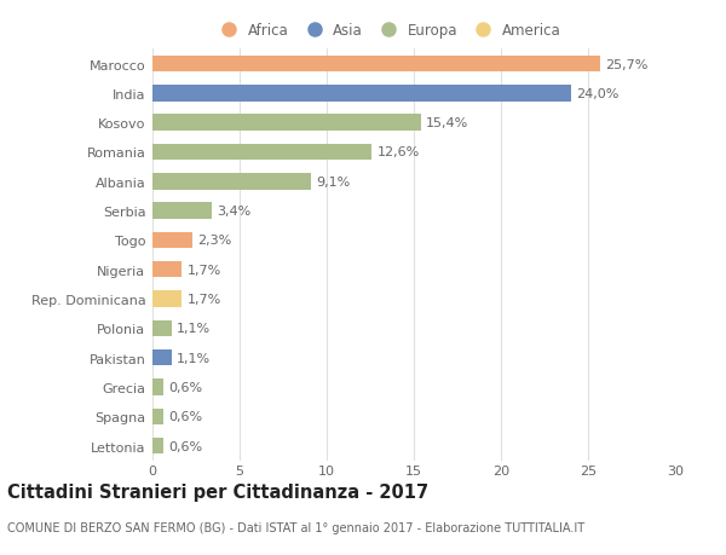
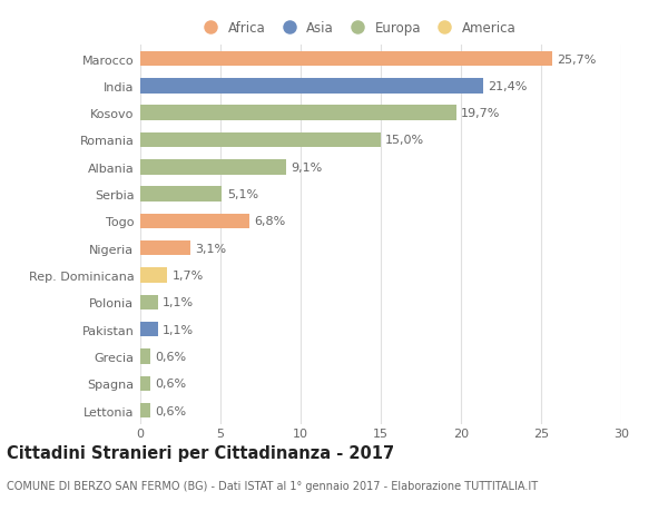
India: 24,0% -> 21,4%
Kosovo: 15,4% -> 19,7%
Romania: 12,6% -> 15,0%
Serbia: 3,4% -> 5,1%
Togo: 2,3% -> 6,8%
Nigeria: 1,7% -> 3,1%
